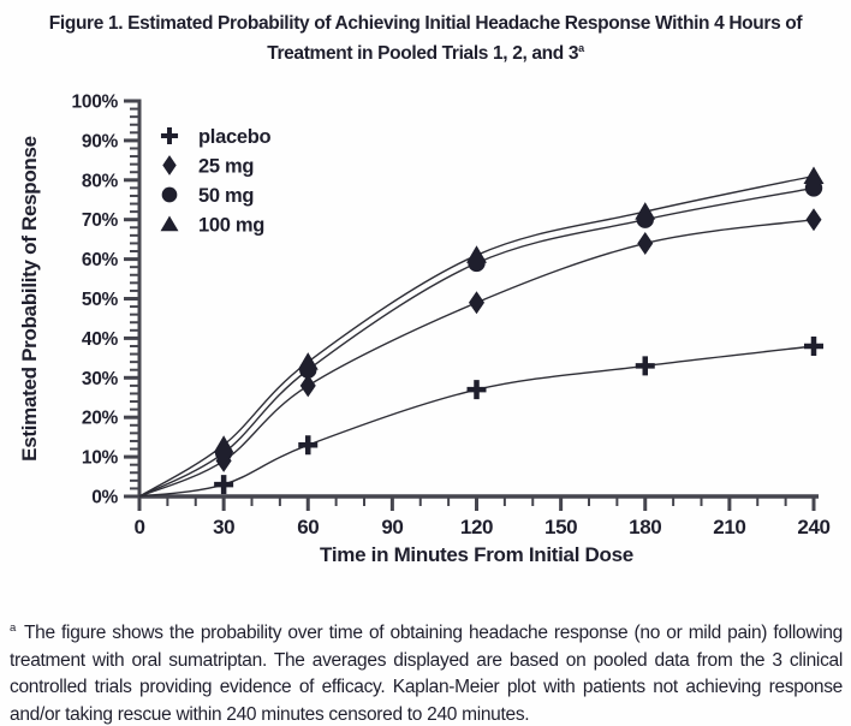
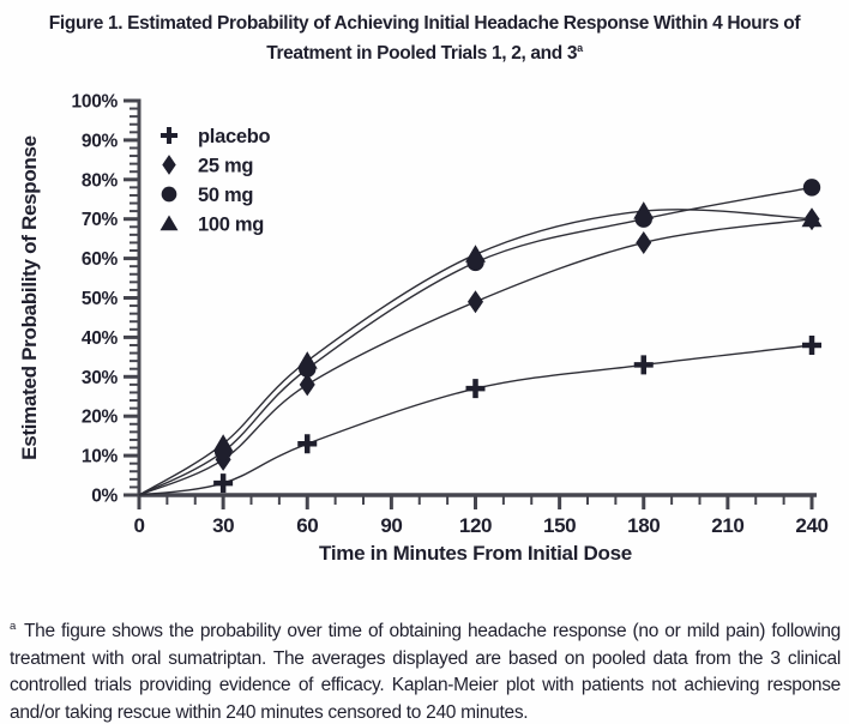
100 mg/240: 81% -> 70%
